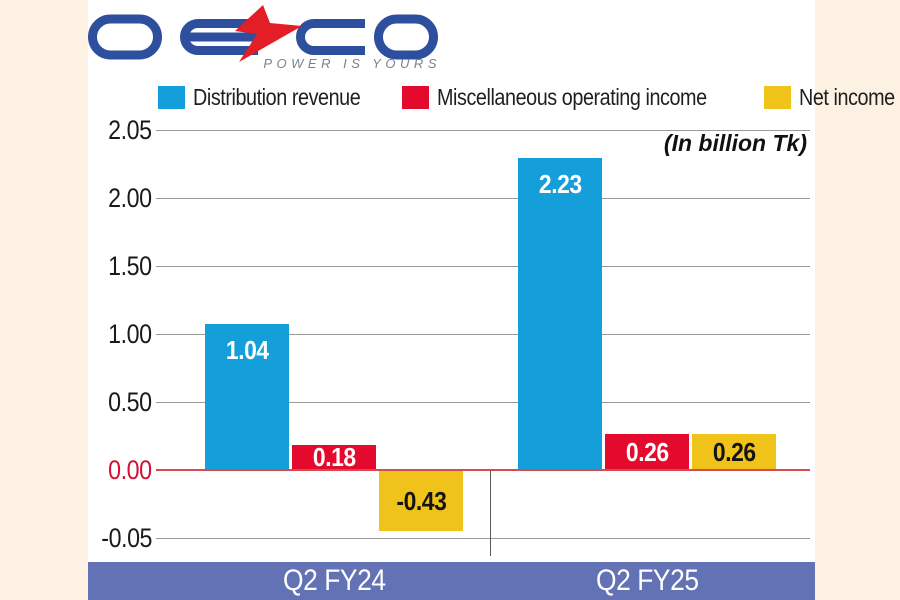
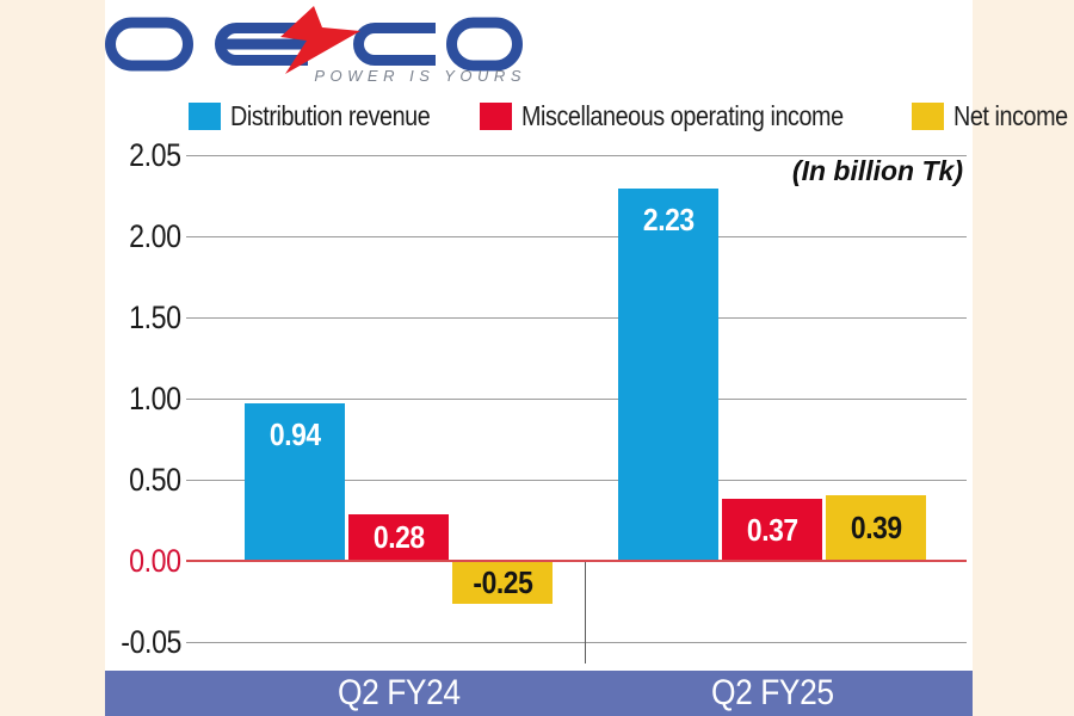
Distribution revenue/Q2 FY24: 1.04 -> 0.94
Miscellaneous operating income/Q2 FY24: 0.18 -> 0.28
Net income/Q2 FY24: -0.43 -> -0.25
Miscellaneous operating income/Q2 FY25: 0.26 -> 0.37
Net income/Q2 FY25: 0.26 -> 0.39
